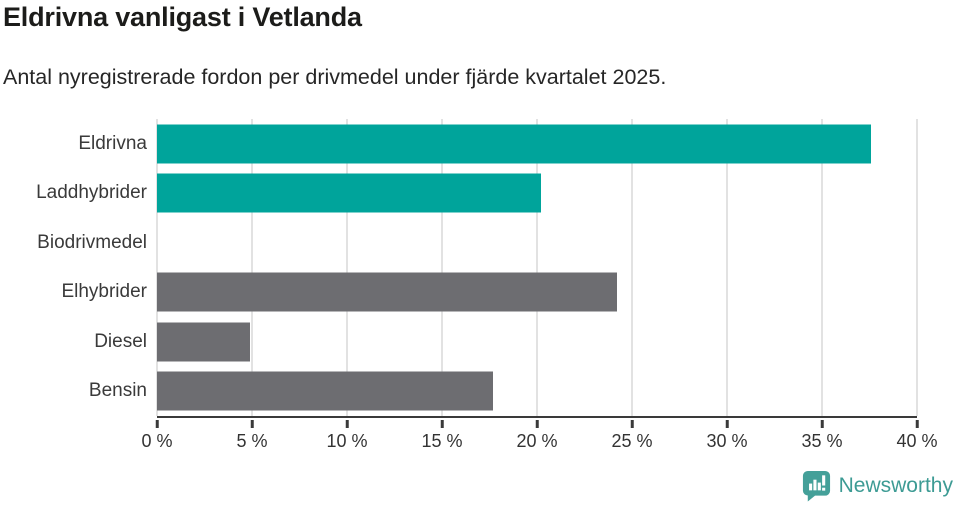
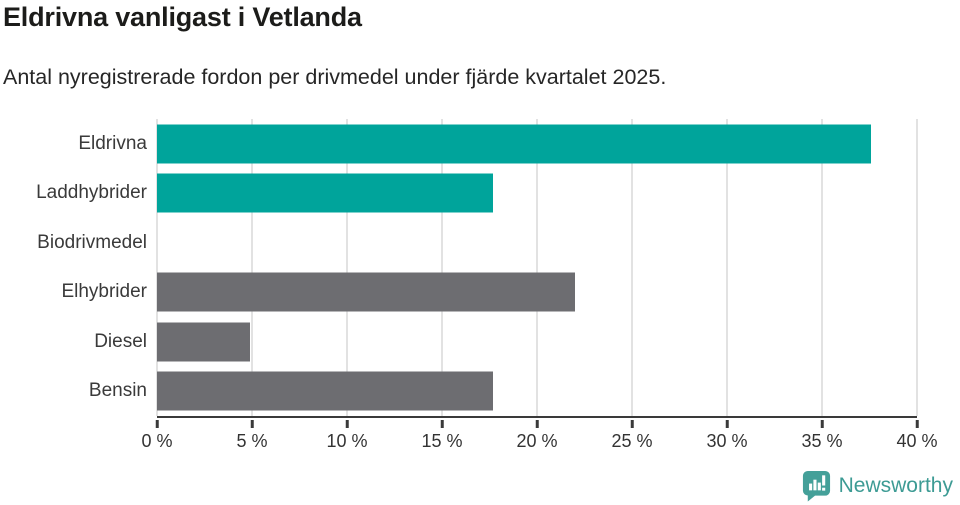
Laddhybrider: 20.2% -> 17.7%
Elhybrider: 24.2% -> 22.0%
